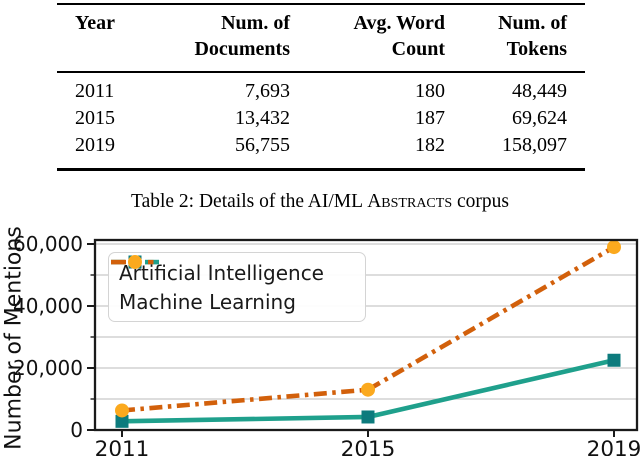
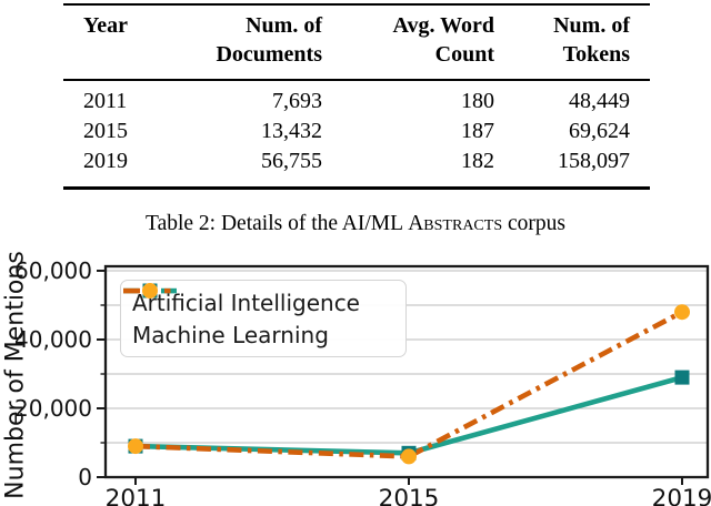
Artificial Intelligence/2011: 3000 -> 9000
Machine Learning/2011: 6000 -> 9000
Artificial Intelligence/2015: 4000 -> 7000
Machine Learning/2015: 13000 -> 6000
Artificial Intelligence/2019: 22000 -> 29000
Machine Learning/2019: 59000 -> 48000
